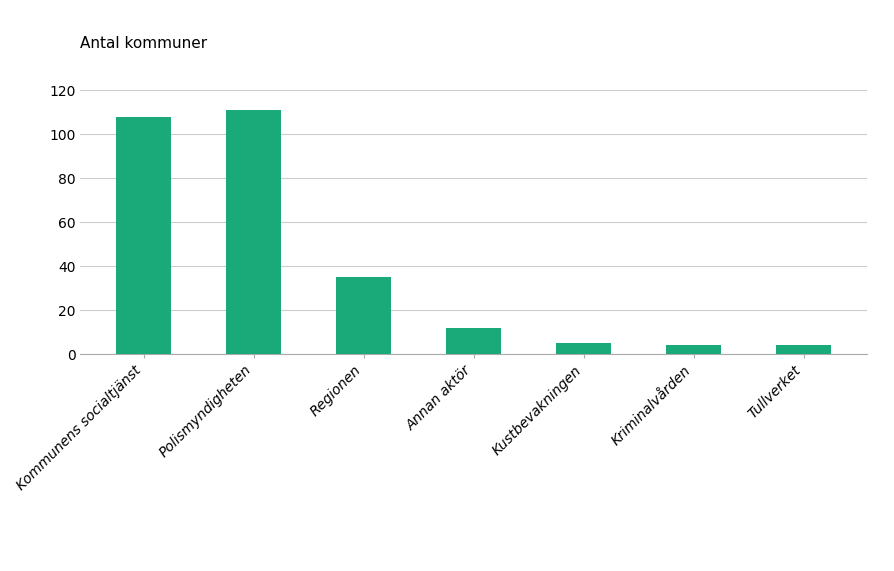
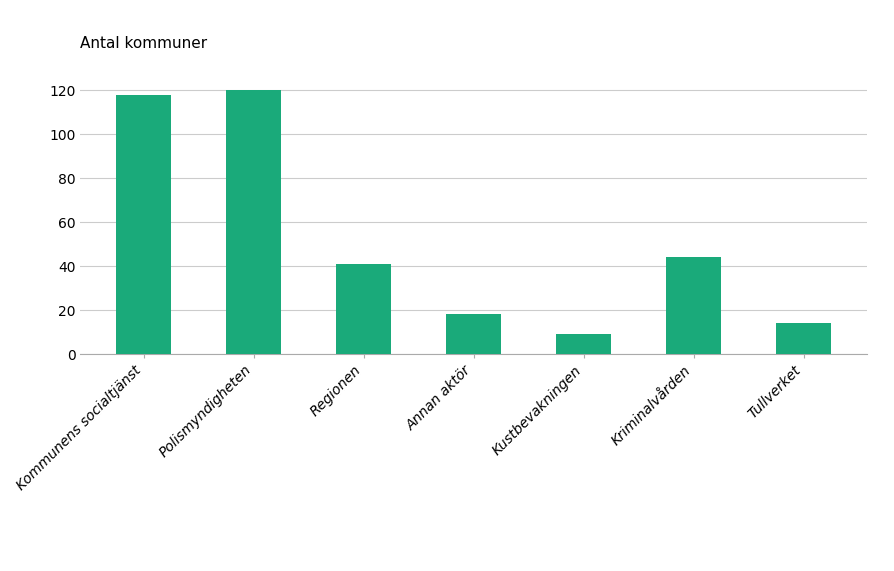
Kommunens socialtjänst: 108 -> 118
Polismyndigheten: 111 -> 120
Regionen: 35 -> 41
Annan aktör: 12 -> 18
Kustbevakningen: 5 -> 9
Kriminalvården: 4 -> 44
Tullverket: 4 -> 14
